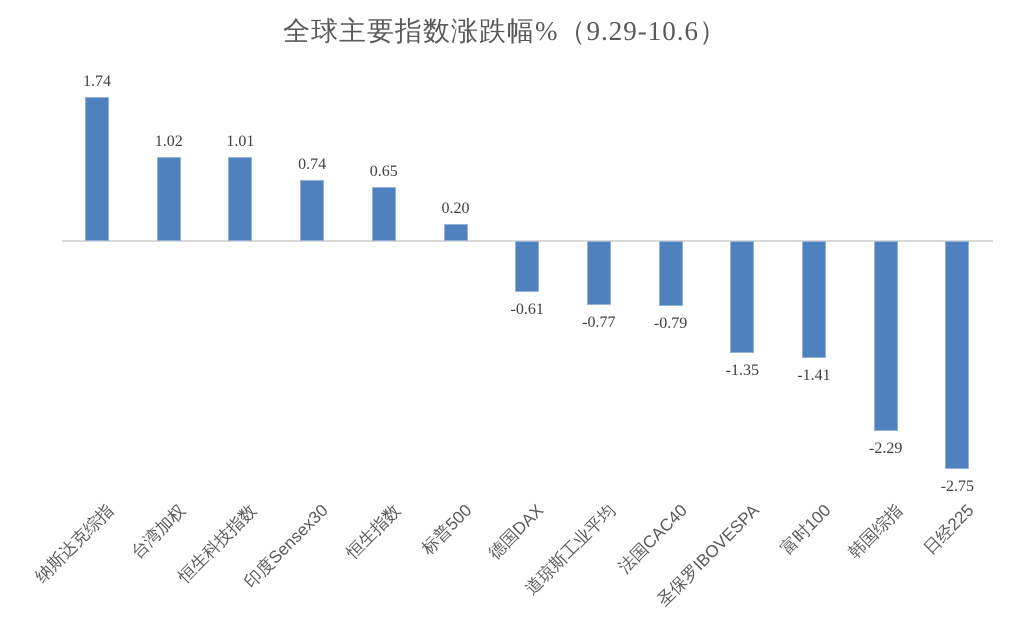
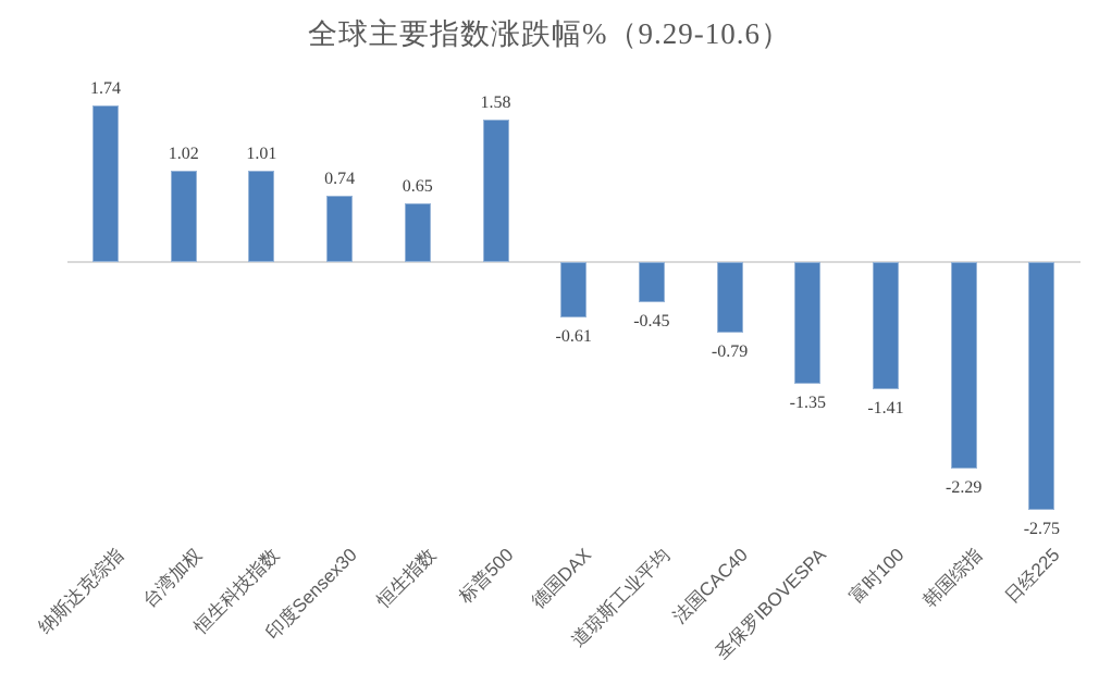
标普500: 0.20 -> 1.58
道琼斯工业平均: -0.77 -> -0.45
